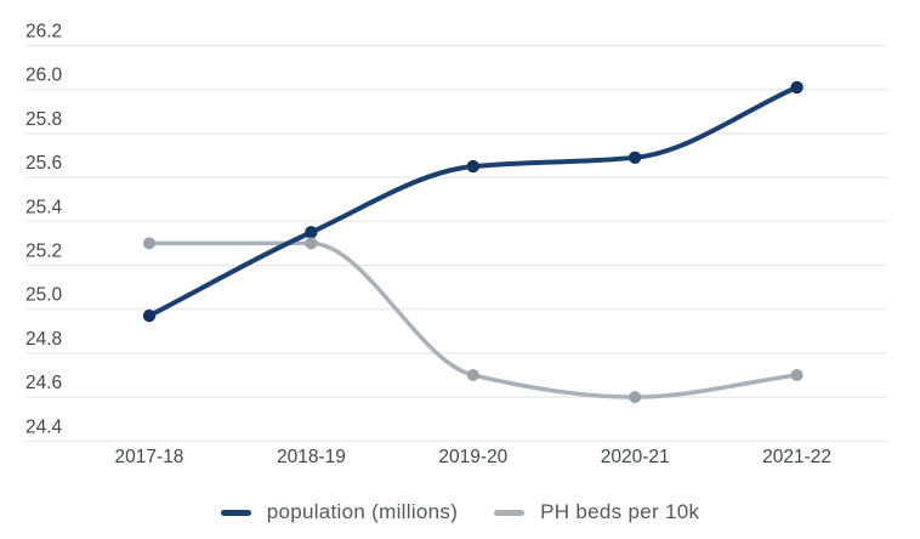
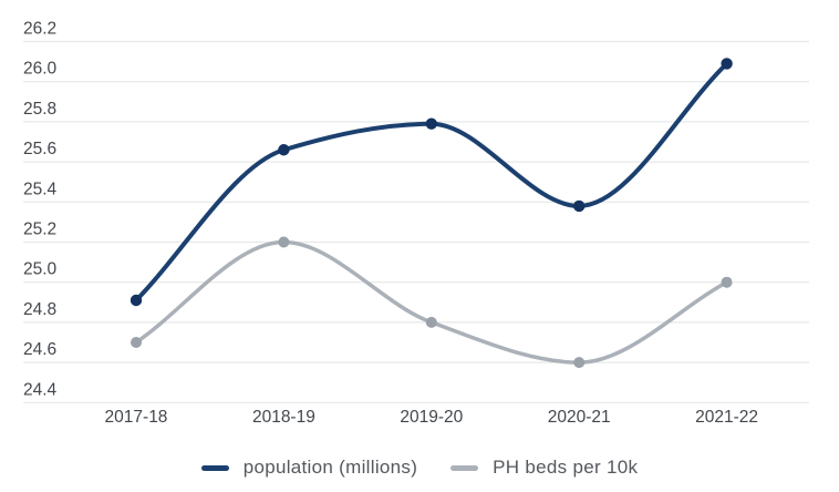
population (millions)/2017-18: 24.97 -> 24.91
PH beds per 10k/2017-18: 25.3 -> 24.7
population (millions)/2018-19: 25.35 -> 25.66
PH beds per 10k/2018-19: 25.3 -> 25.2
population (millions)/2019-20: 25.65 -> 25.79
PH beds per 10k/2019-20: 24.7 -> 24.8
population (millions)/2020-21: 25.69 -> 25.38
population (millions)/2021-22: 26.01 -> 26.09
PH beds per 10k/2021-22: 24.7 -> 25.0
